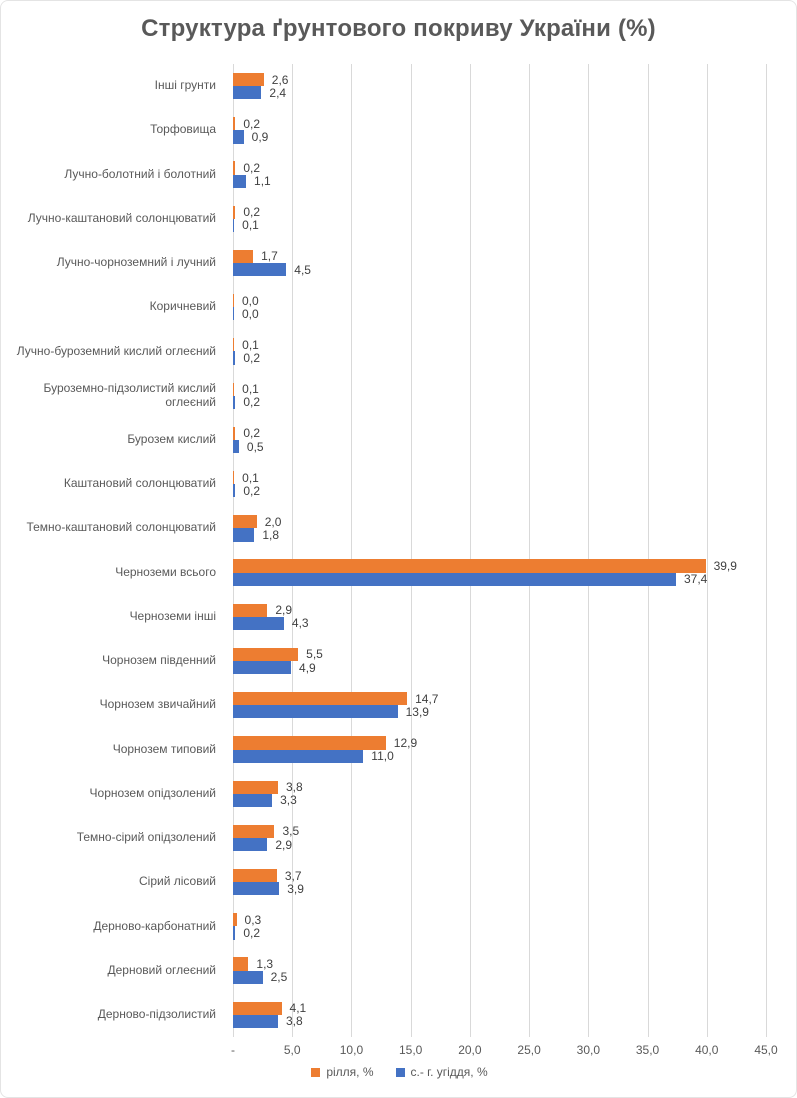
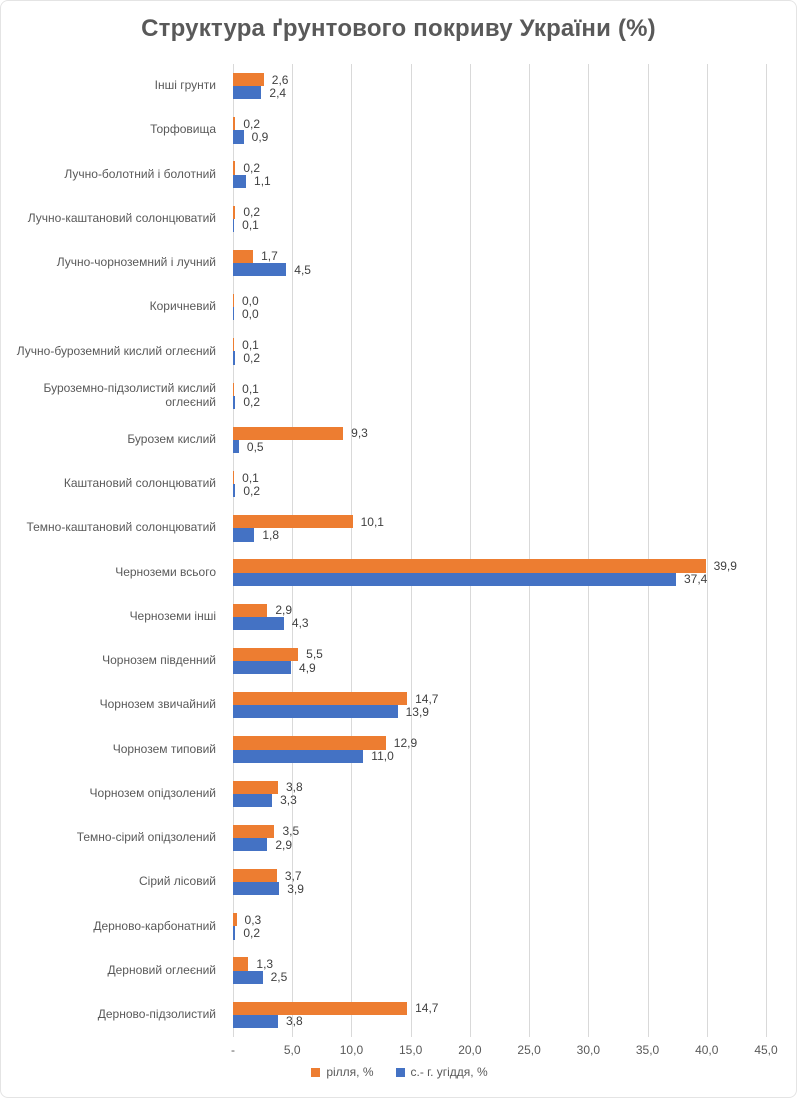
рілля, %/Бурозем кислий: 0,2 -> 9,3
рілля, %/Темно-каштановий солонцюватий: 2,0 -> 10,1
рілля, %/Дерново-підзолистий: 4,1 -> 14,7
